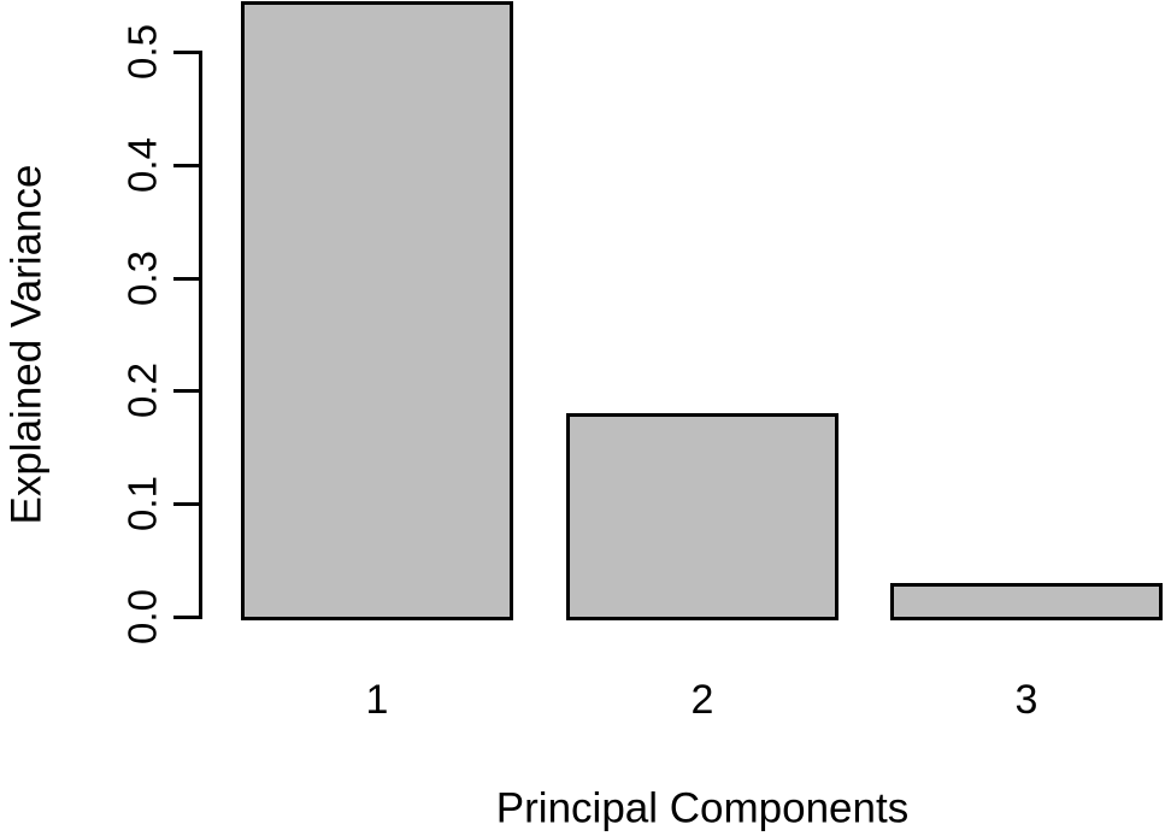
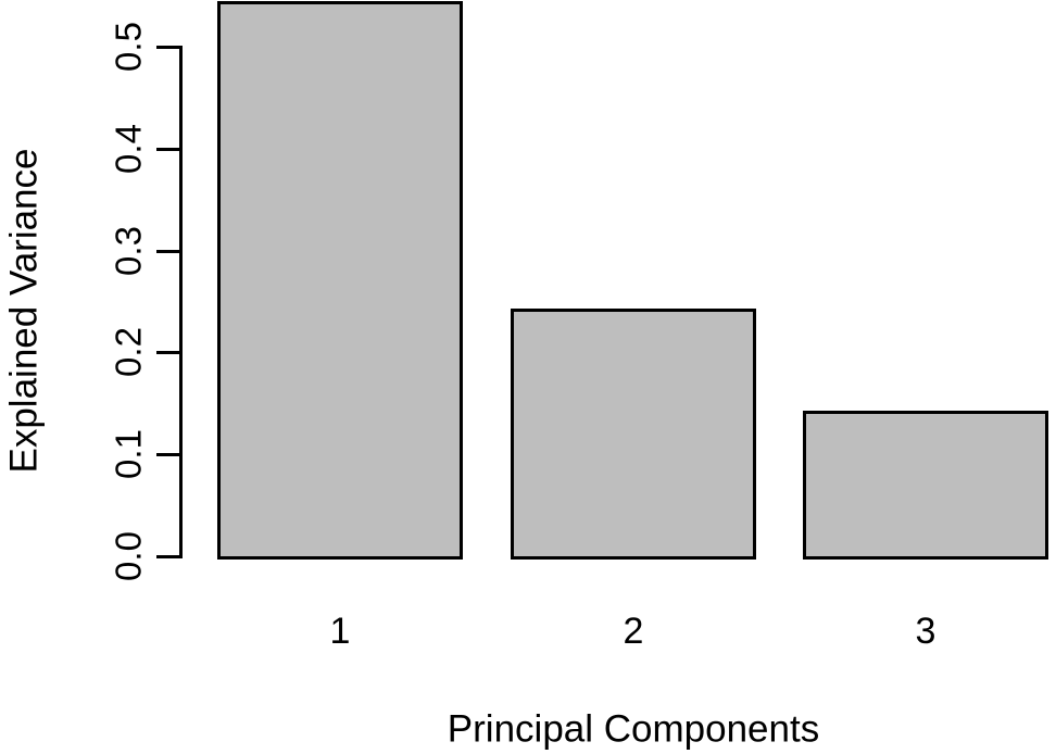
2: 0.18 -> 0.24
3: 0.03 -> 0.14
